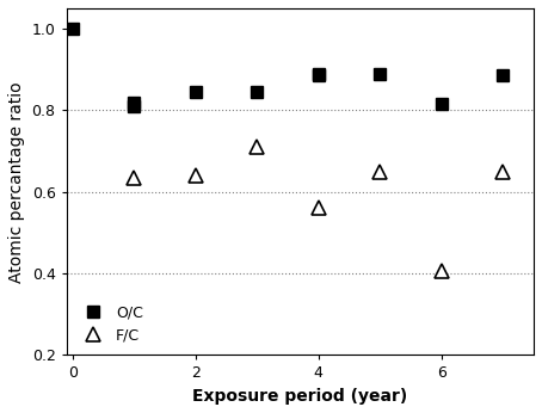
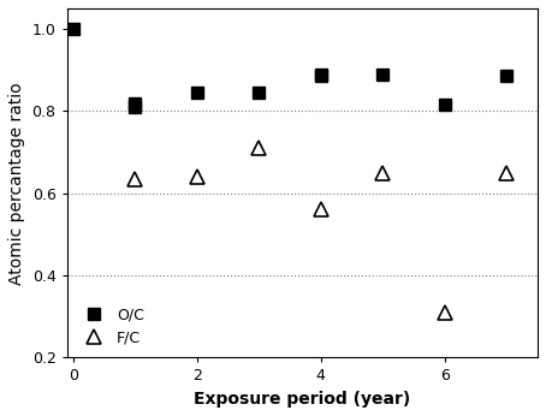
F/C/6: 0.405 -> 0.310
